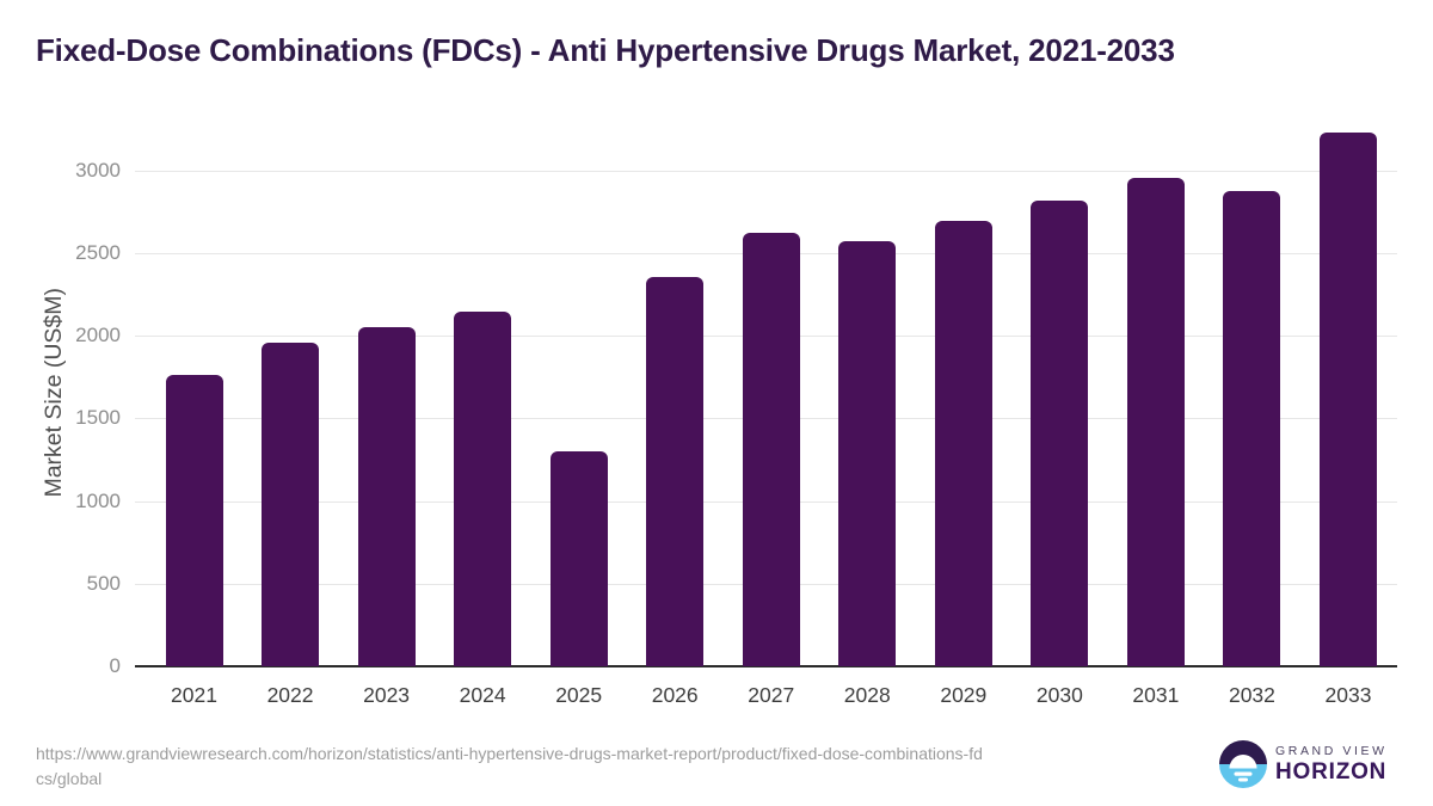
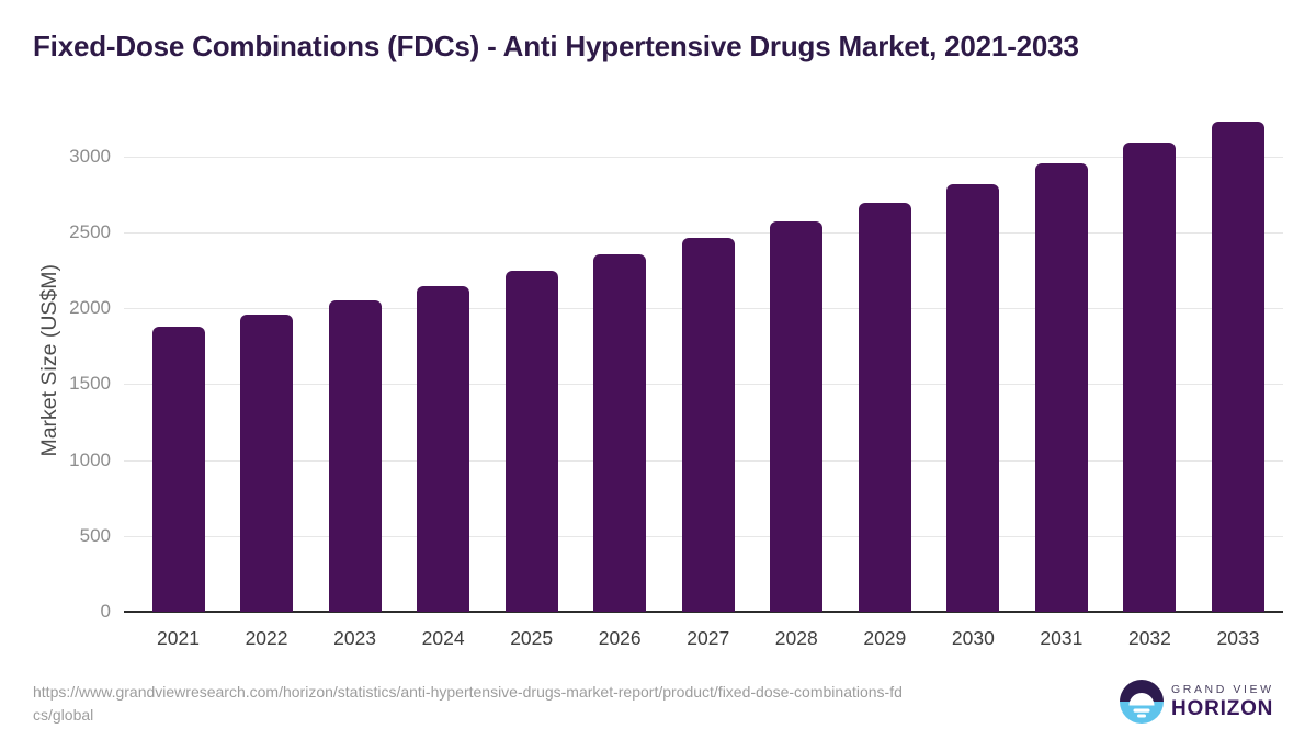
2021: 1760 -> 1880
2025: 1300 -> 2250
2027: 2620 -> 2460
2032: 2880 -> 3090
